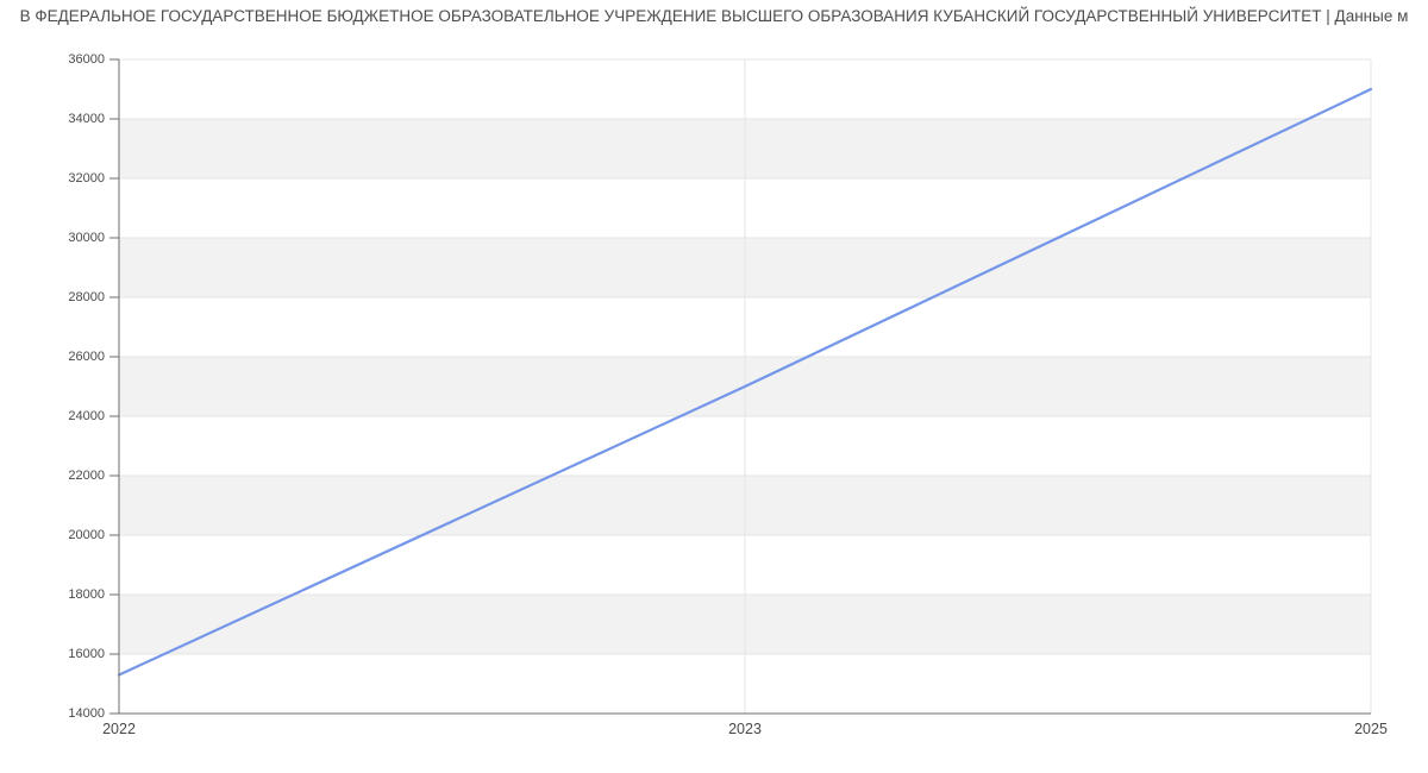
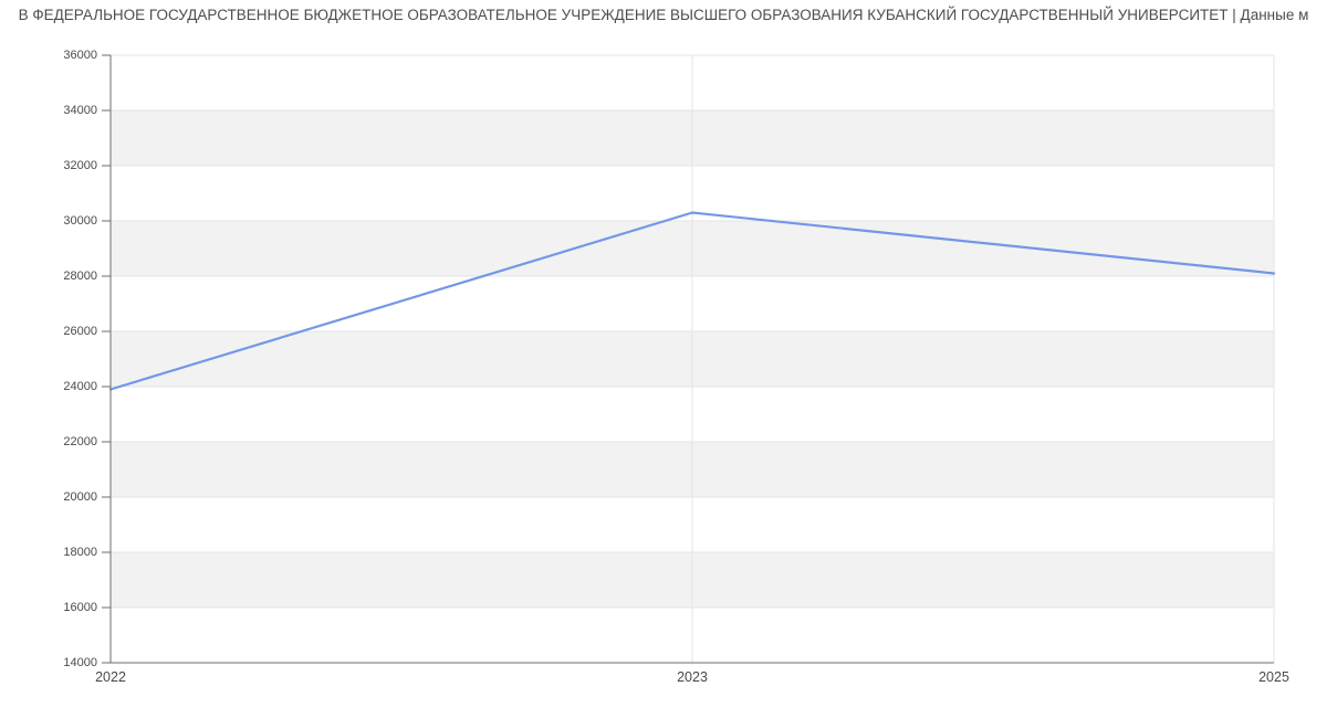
2022: 15300 -> 23900
2023: 25000 -> 30300
2025: 35000 -> 28100
